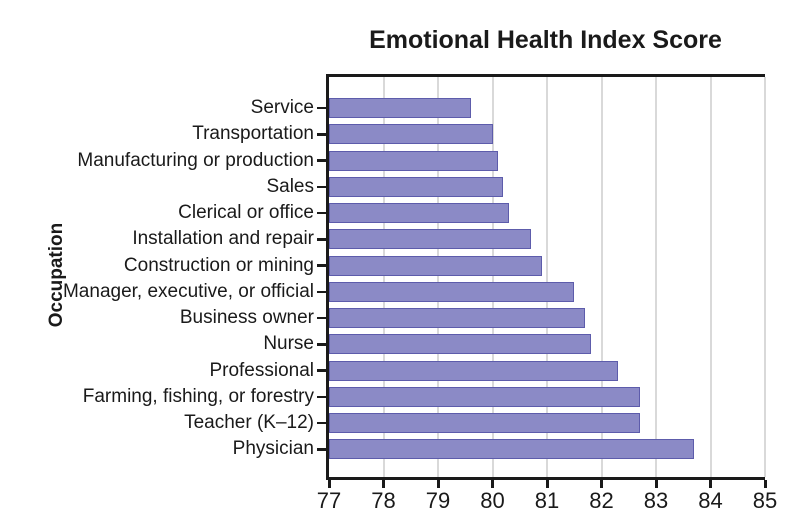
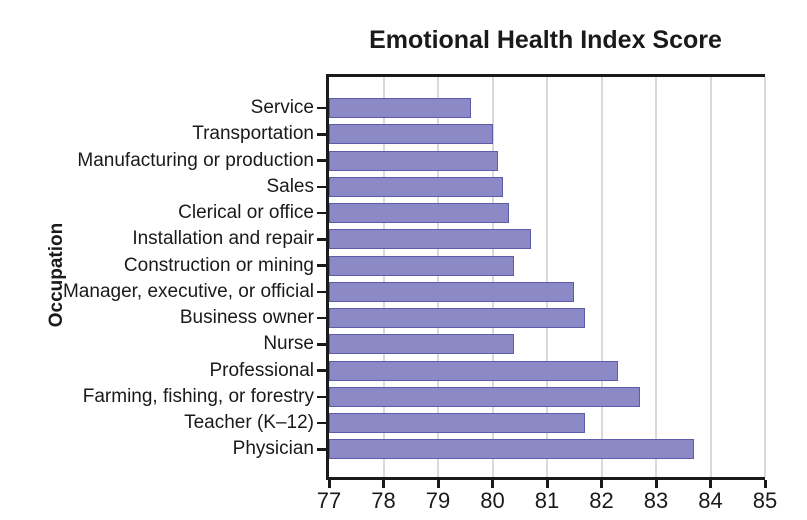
Construction or mining: 80.9 -> 80.4
Nurse: 81.8 -> 80.4
Teacher (K–12): 82.7 -> 81.7
